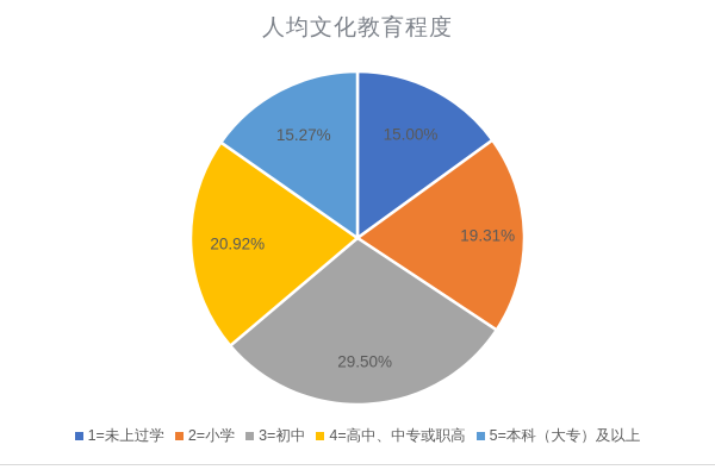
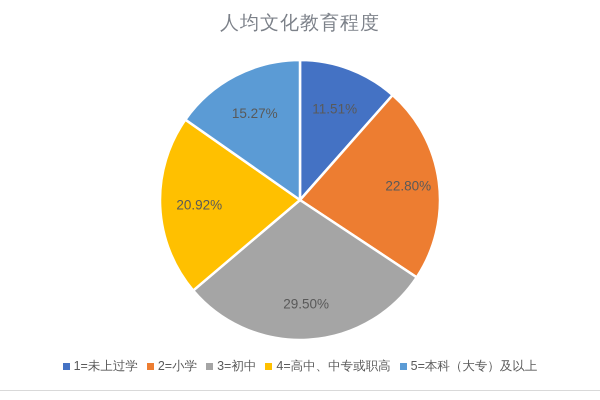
1=未上过学: 15.00% -> 11.51%
2=小学: 19.31% -> 22.80%
